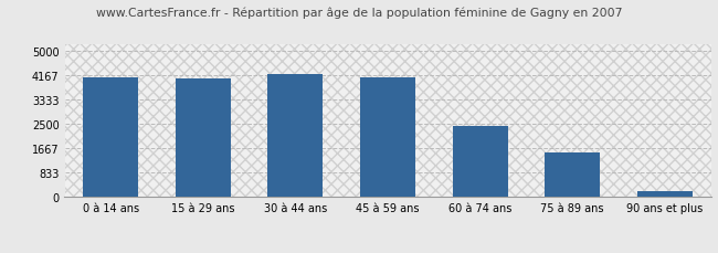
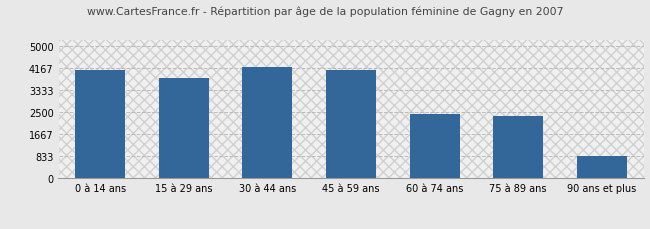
15 à 29 ans: 4050 -> 3800
75 à 89 ans: 1530 -> 2350
90 ans et plus: 200 -> 850
